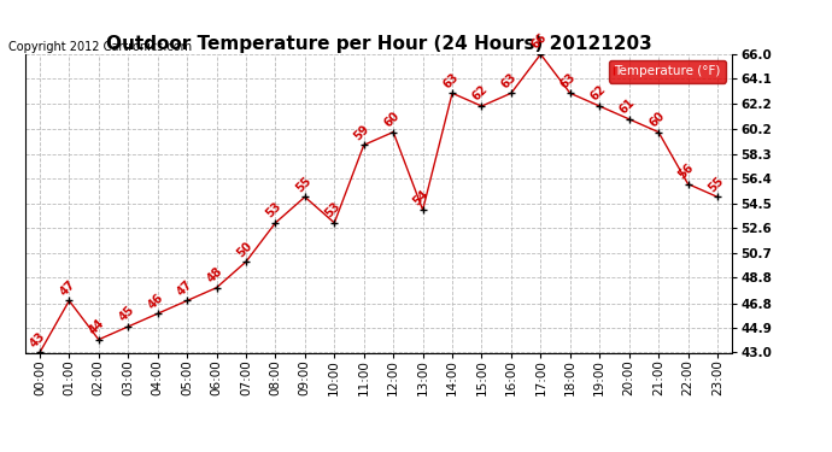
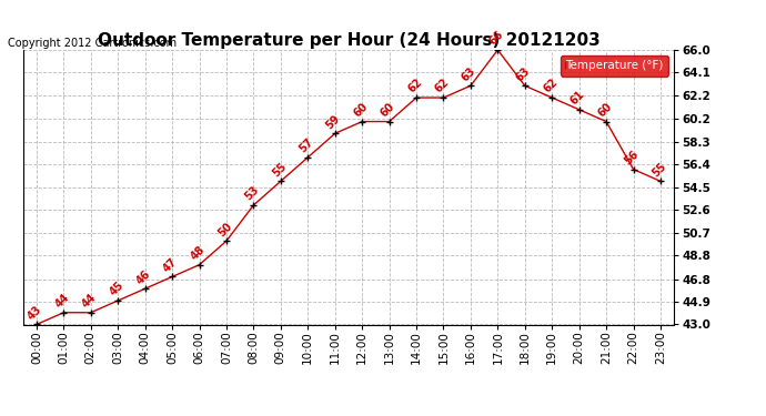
01:00: 47 -> 44
10:00: 53 -> 57
13:00: 54 -> 60
14:00: 63 -> 62
